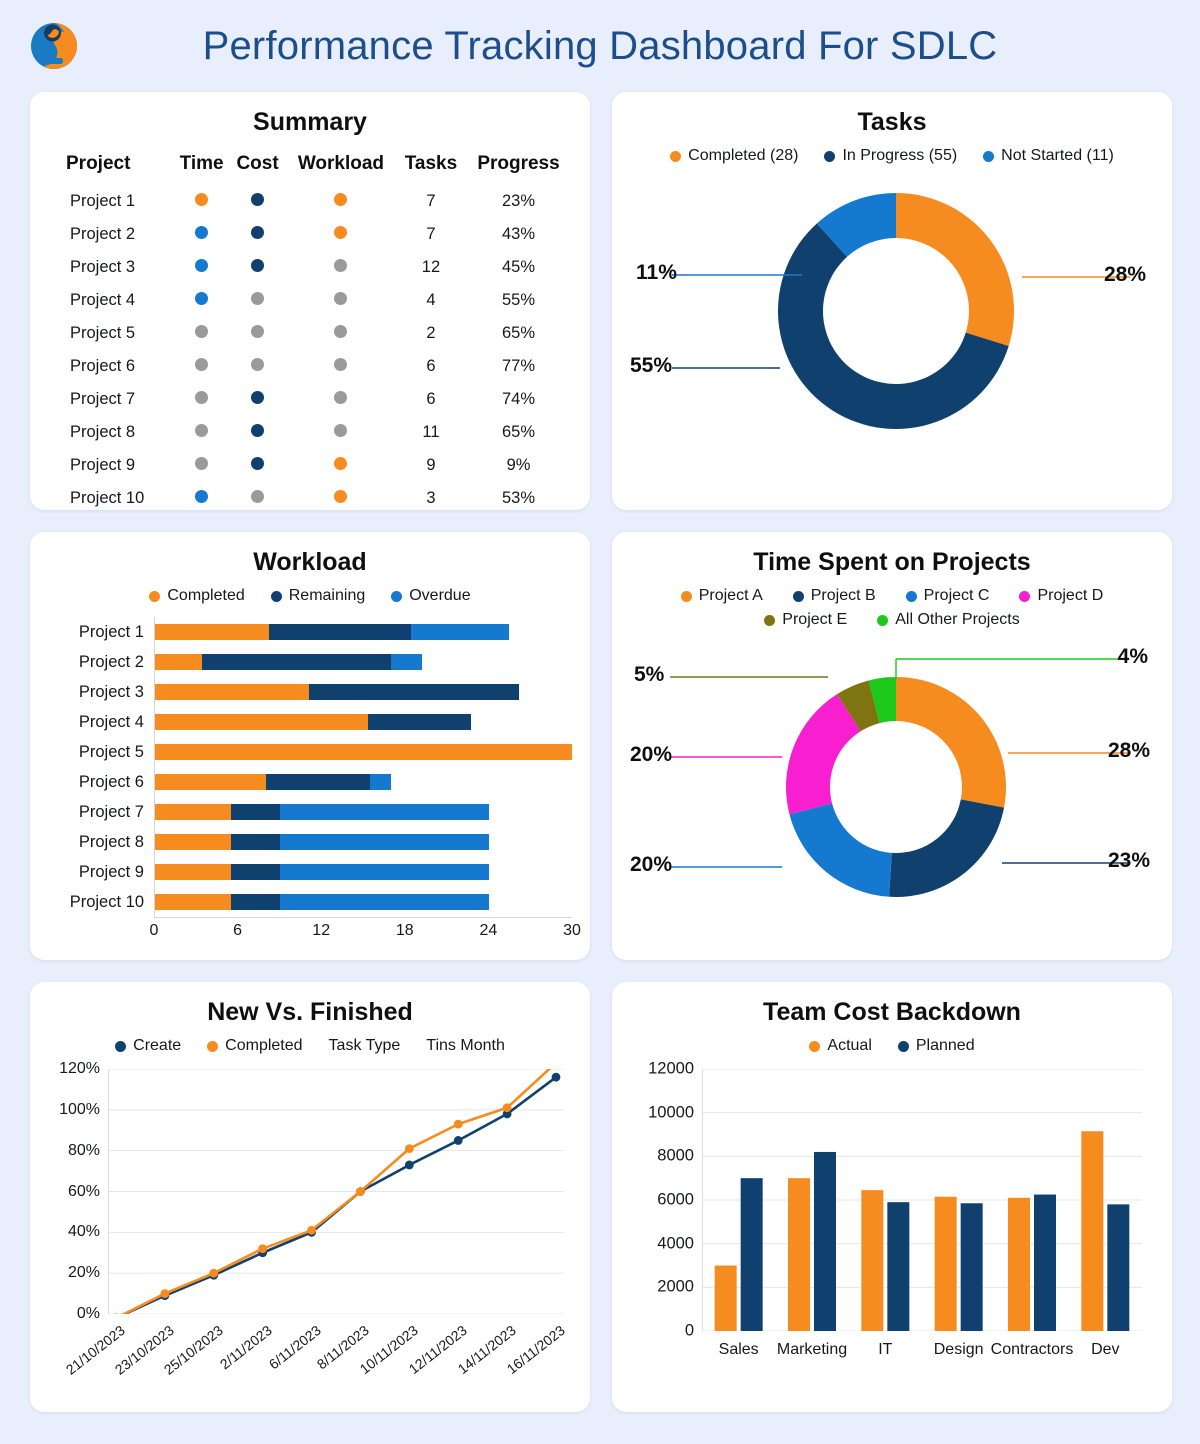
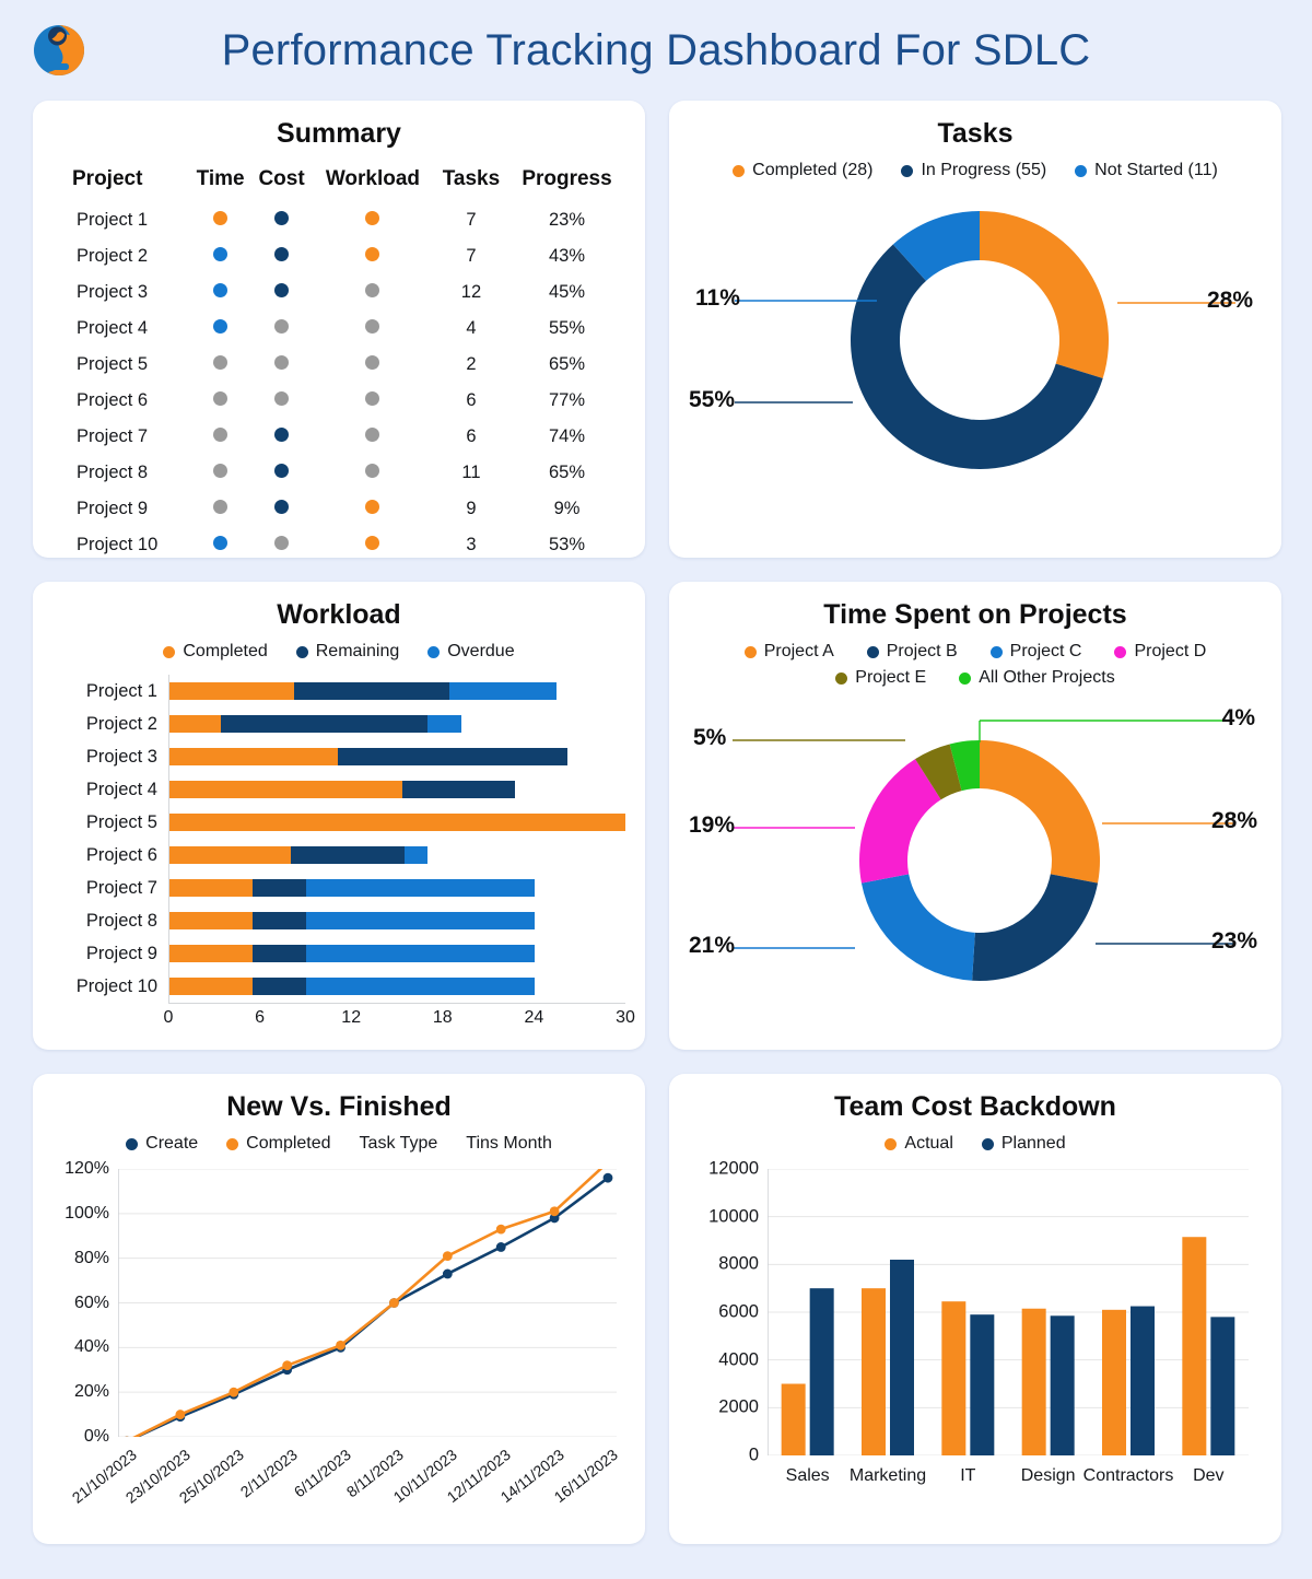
Time Spent on Projects/Project C: 20% -> 21%
Time Spent on Projects/Project D: 20% -> 19%
